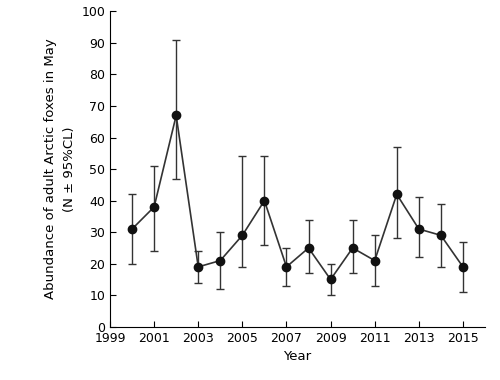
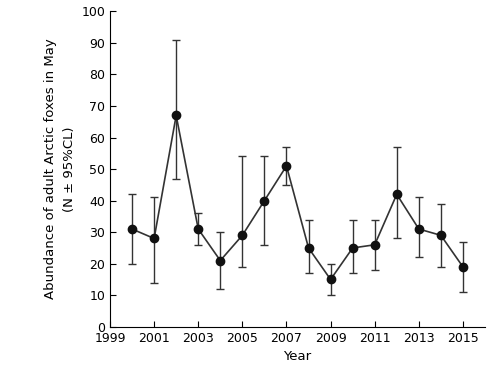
2001: 38 -> 28
2003: 19 -> 31
2007: 19 -> 51
2011: 21 -> 26
